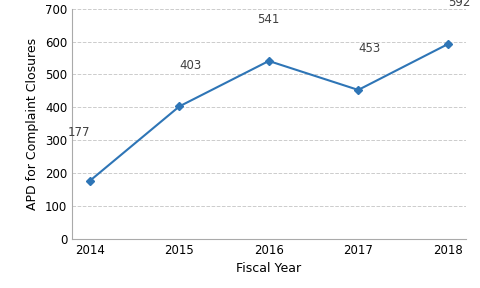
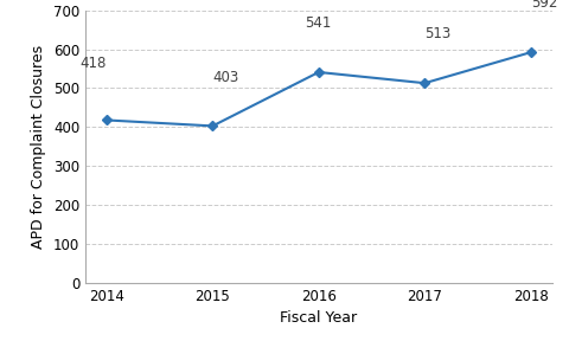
2014: 177 -> 418
2017: 453 -> 513
